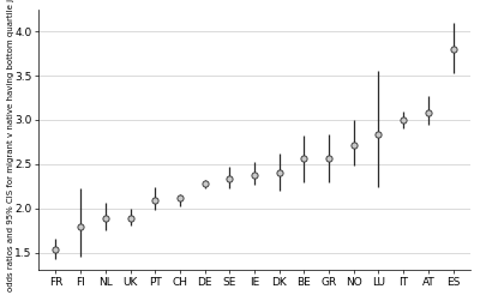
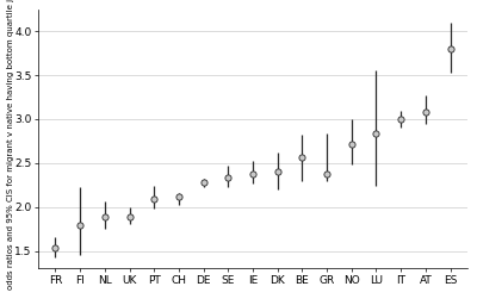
GR: 2.57 -> 2.38
